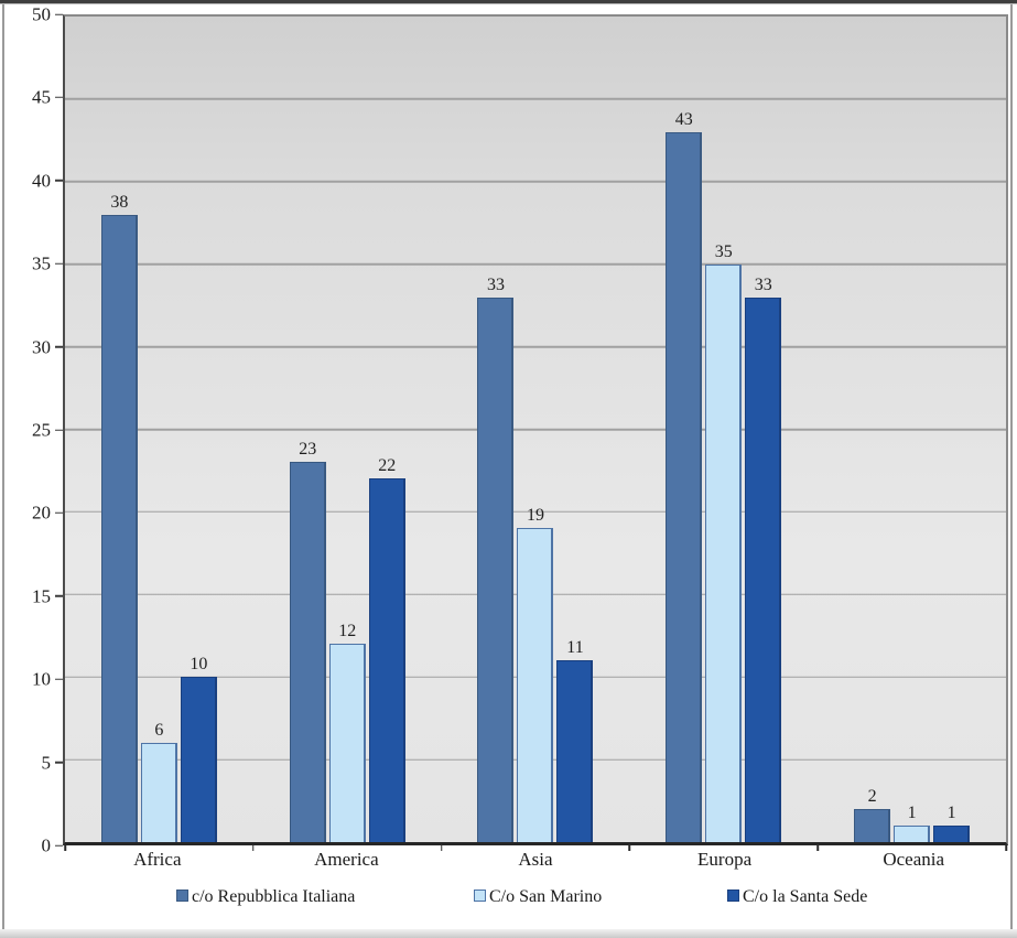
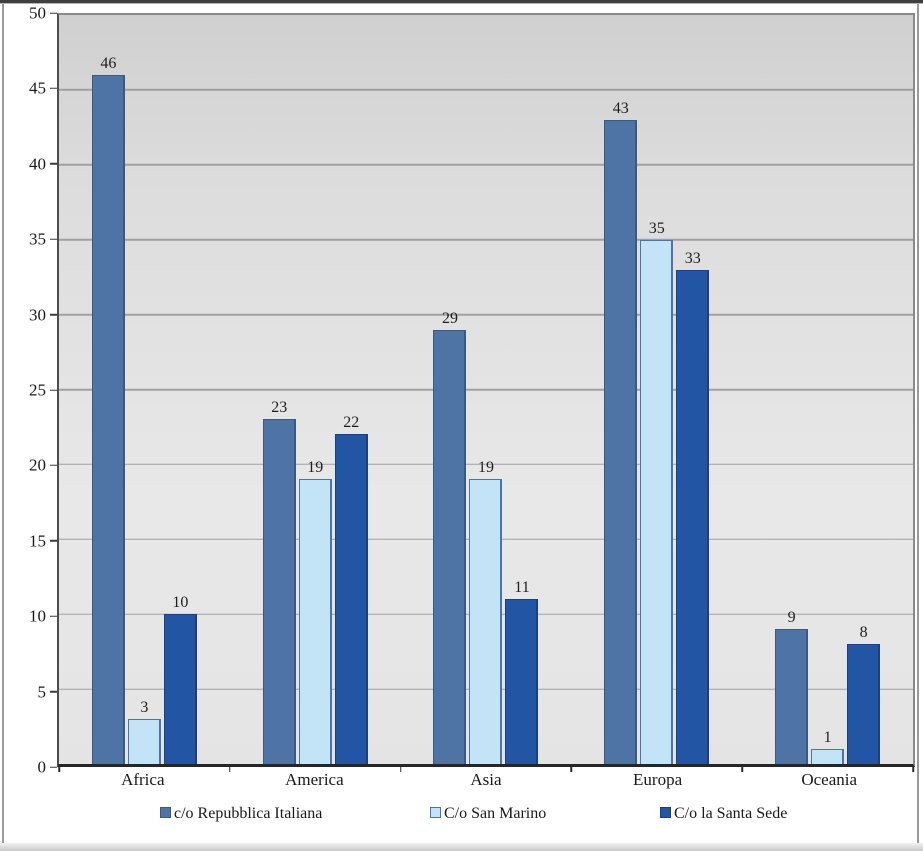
c/o Repubblica Italiana/Africa: 38 -> 46
C/o San Marino/Africa: 6 -> 3
C/o San Marino/America: 12 -> 19
c/o Repubblica Italiana/Asia: 33 -> 29
c/o Repubblica Italiana/Oceania: 2 -> 9
C/o la Santa Sede/Oceania: 1 -> 8
